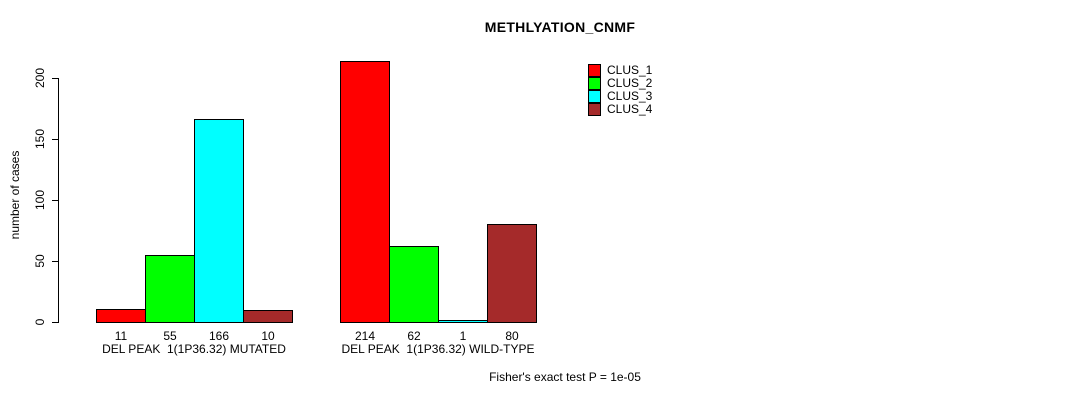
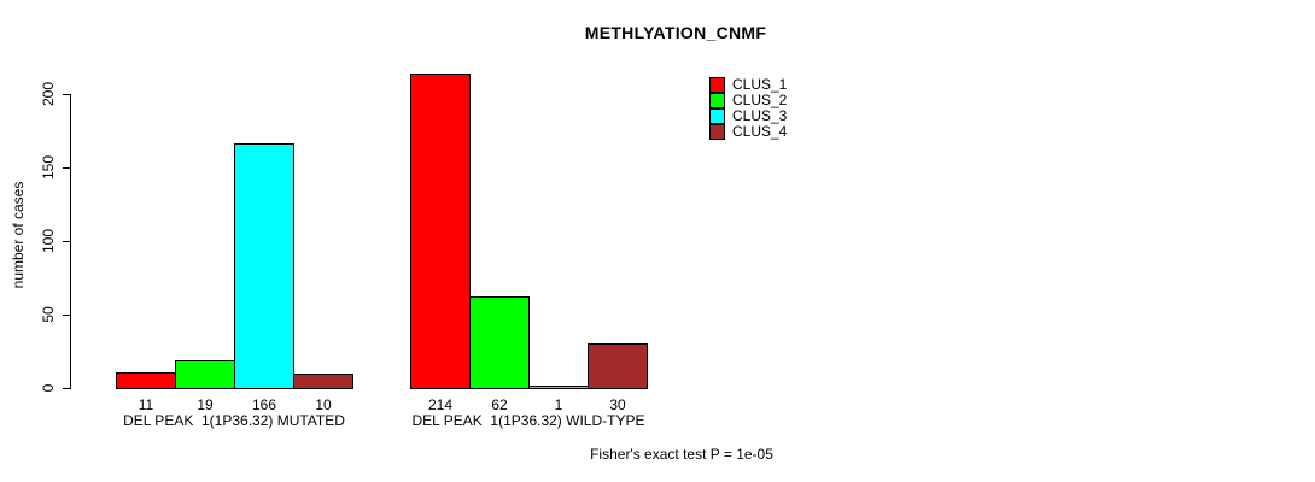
CLUS_2/DEL PEAK 1(1P36.32) MUTATED: 55 -> 19
CLUS_4/DEL PEAK 1(1P36.32) WILD-TYPE: 80 -> 30
